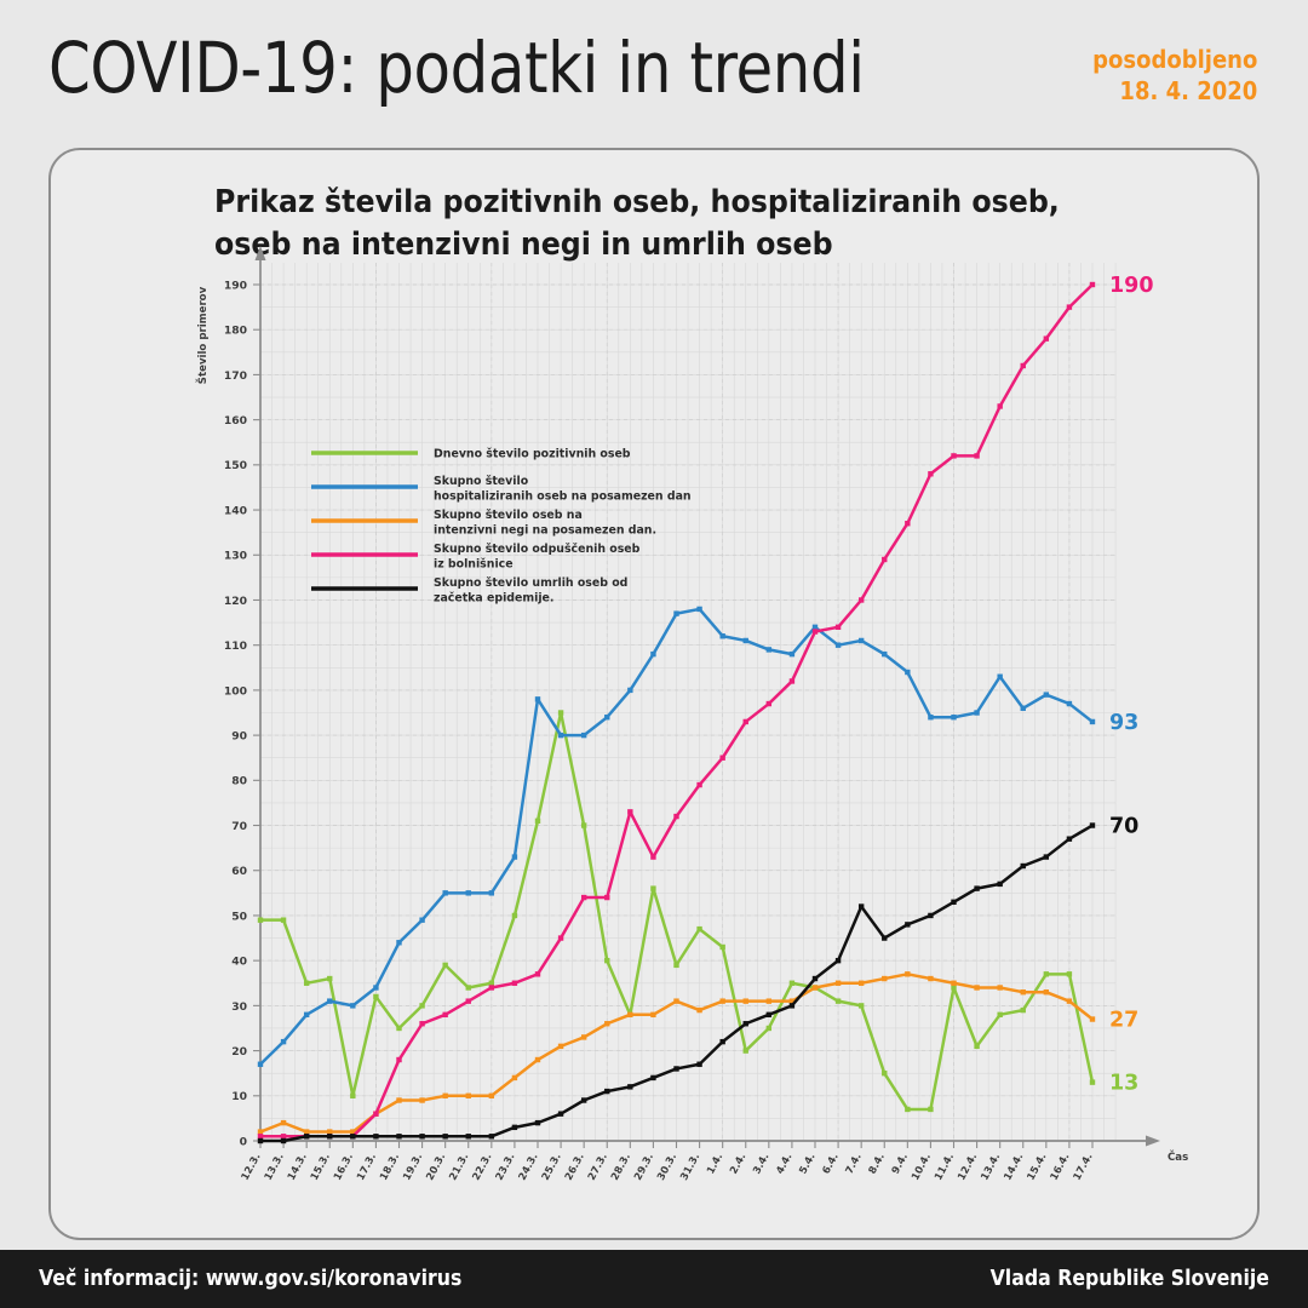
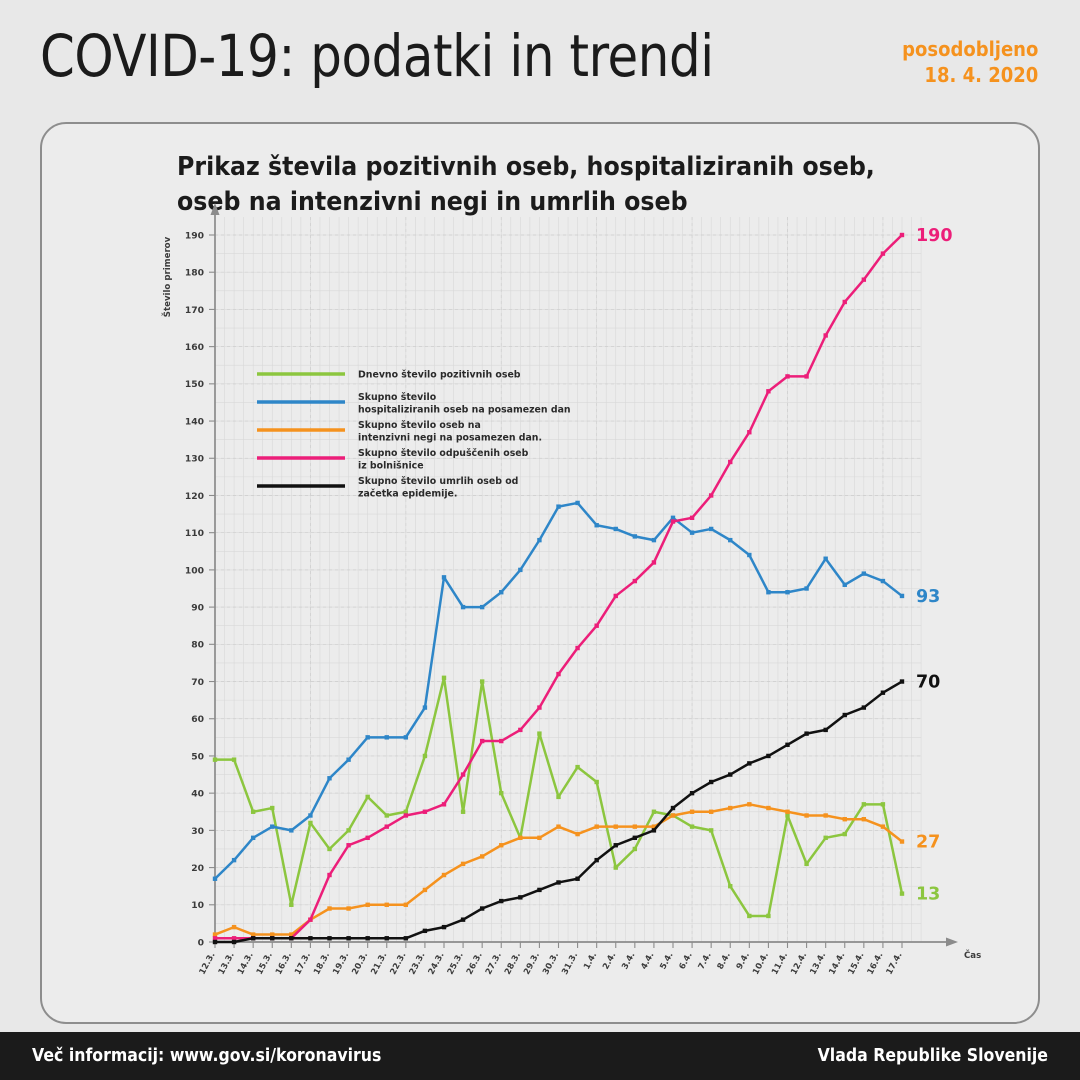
Dnevno število pozitivnih oseb/25.3.: 95 -> 35
Skupno število odpuščenih oseb iz bolnišnice/28.3.: 73 -> 57
Skupno število umrlih oseb od začetka epidemije./7.4.: 52 -> 43
